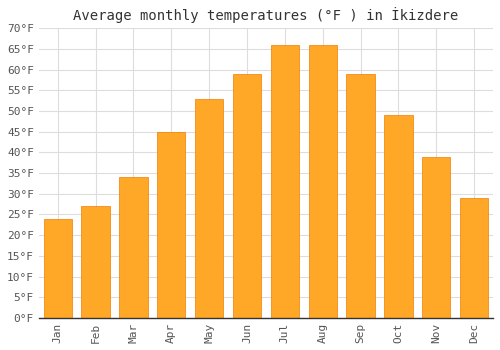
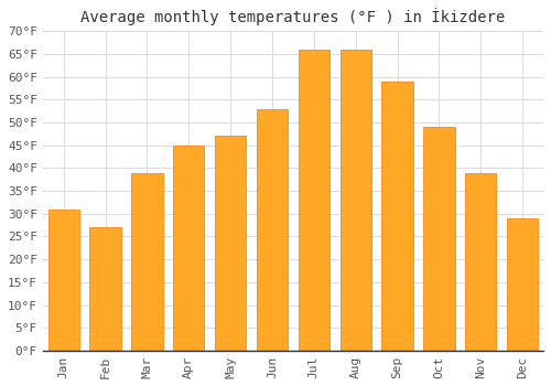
Jan: 24°F -> 31°F
Mar: 34°F -> 39°F
May: 53°F -> 47°F
Jun: 59°F -> 53°F
